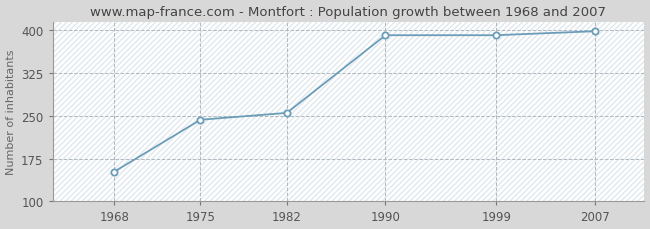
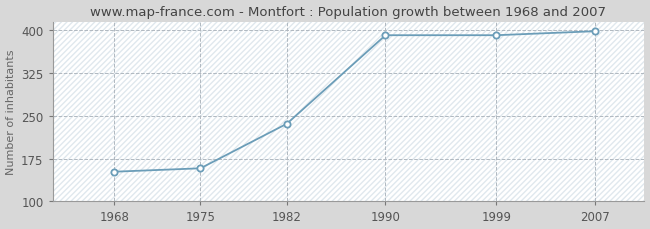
1975: 243 -> 158
1982: 255 -> 236
